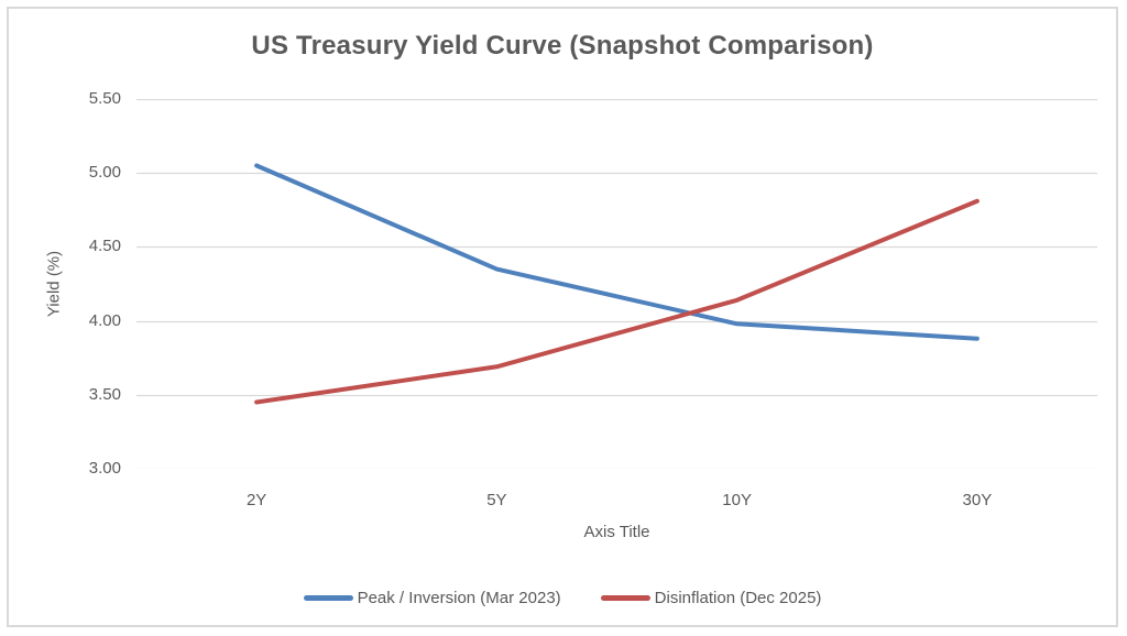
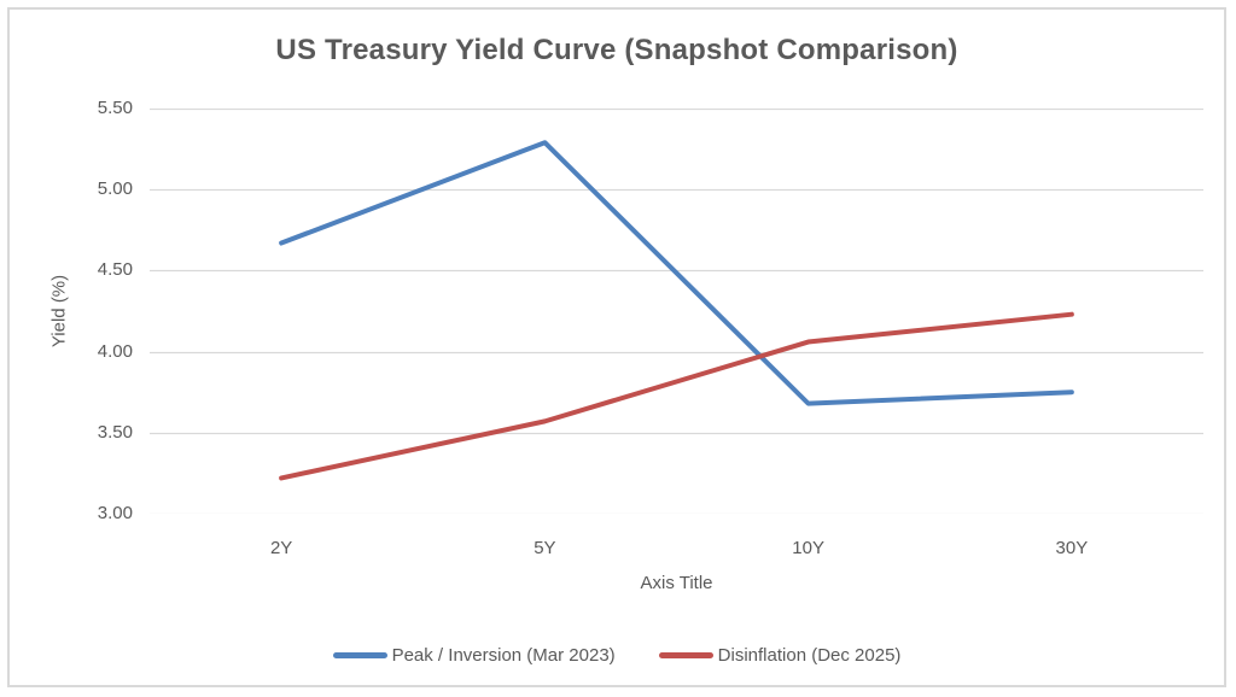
Peak / Inversion (Mar 2023)/2Y: 5.05 -> 4.67
Disinflation (Dec 2025)/2Y: 3.45 -> 3.22
Peak / Inversion (Mar 2023)/5Y: 4.35 -> 5.29
Disinflation (Dec 2025)/5Y: 3.69 -> 3.57
Peak / Inversion (Mar 2023)/10Y: 3.98 -> 3.68
Disinflation (Dec 2025)/10Y: 4.14 -> 4.06
Peak / Inversion (Mar 2023)/30Y: 3.88 -> 3.75
Disinflation (Dec 2025)/30Y: 4.81 -> 4.23
